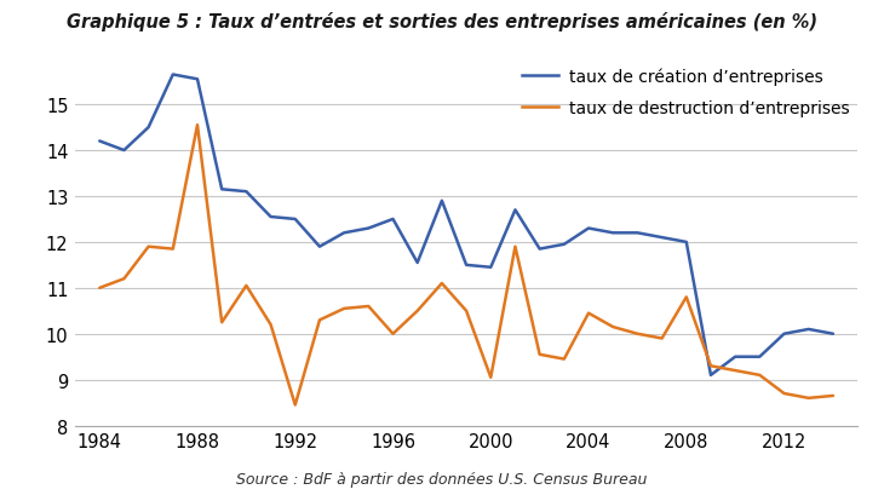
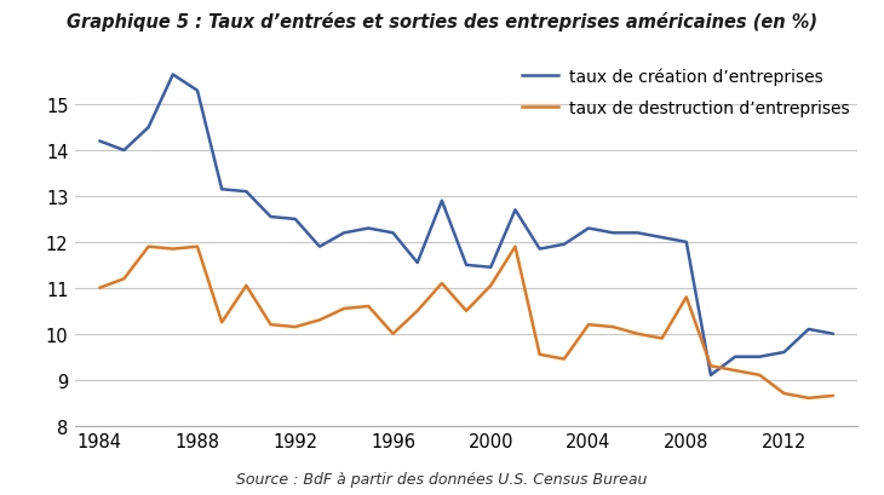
taux de création d’entreprises/1988: 15.55 -> 15.30
taux de destruction d’entreprises/1988: 14.55 -> 11.90
taux de destruction d’entreprises/1992: 8.45 -> 10.15
taux de création d’entreprises/1996: 12.50 -> 12.20
taux de destruction d’entreprises/2000: 9.05 -> 11.05
taux de destruction d’entreprises/2004: 10.45 -> 10.20
taux de création d’entreprises/2012: 10.00 -> 9.60
